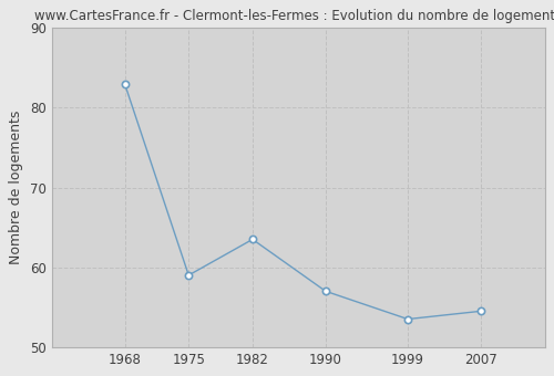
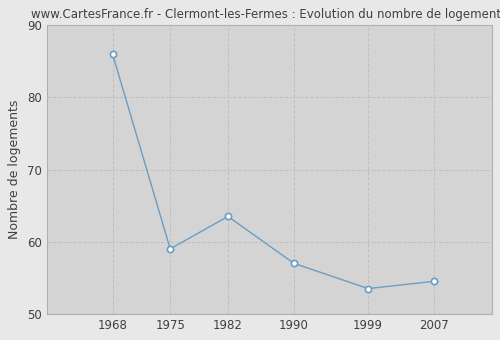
1968: 83.0 -> 86.0
